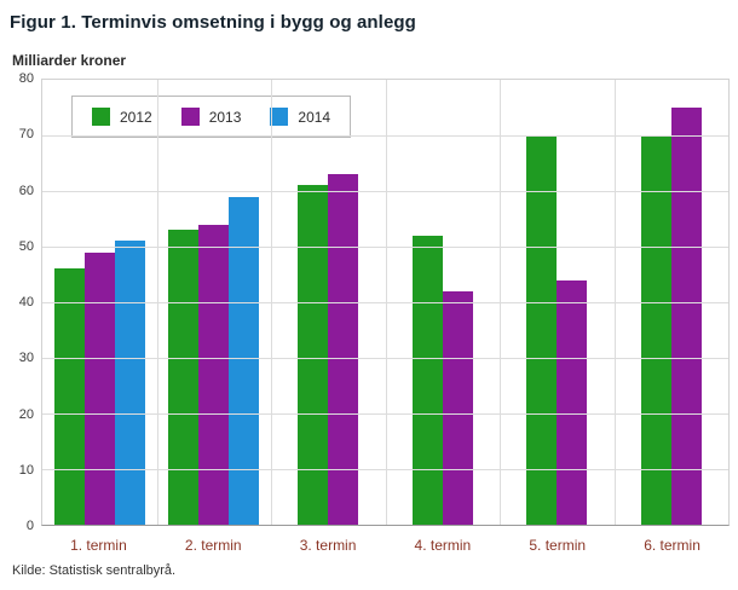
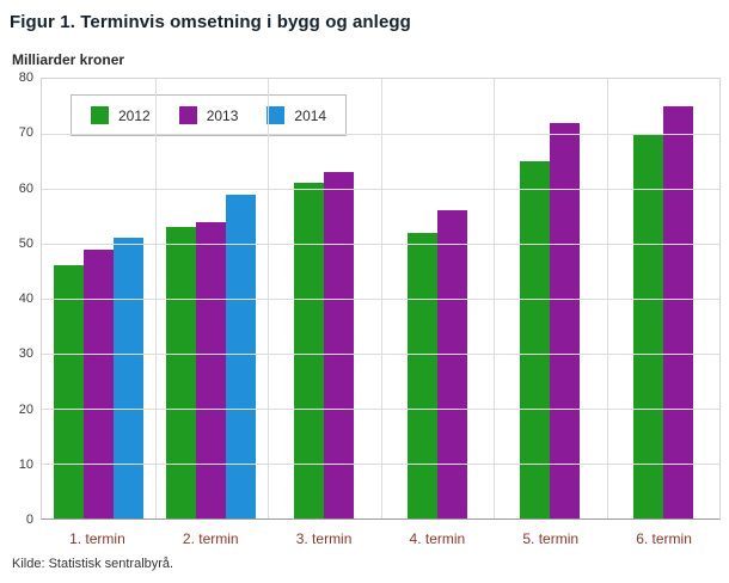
2013/4. termin: 42 -> 56
2012/5. termin: 70 -> 65
2013/5. termin: 44 -> 72
